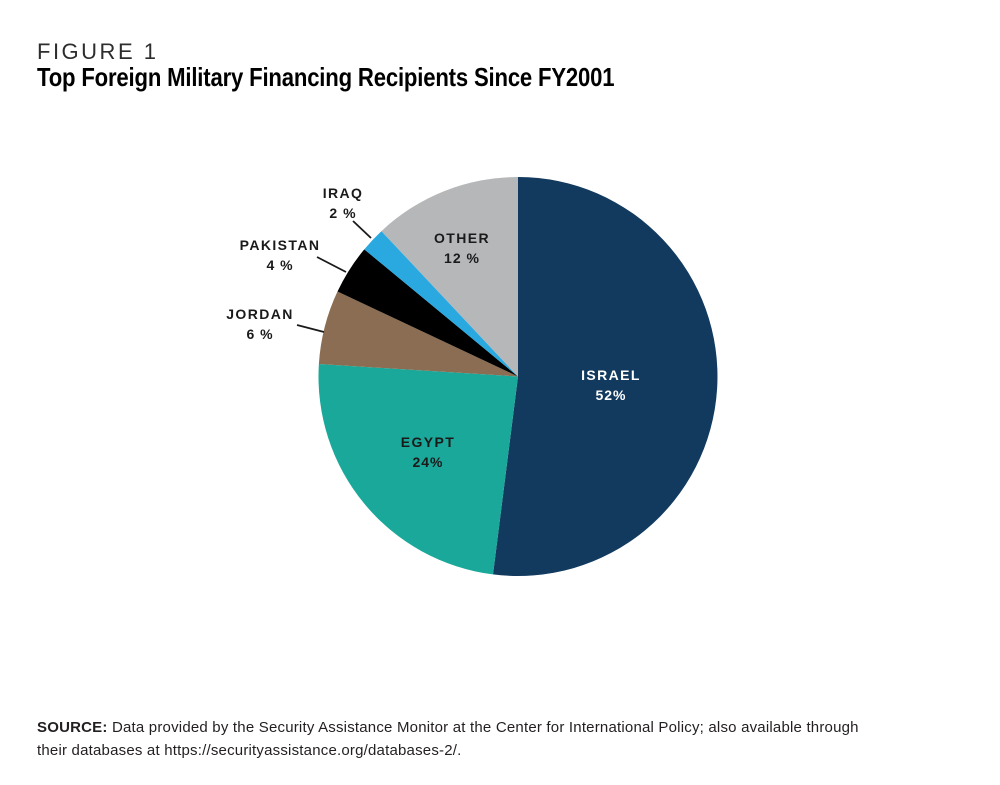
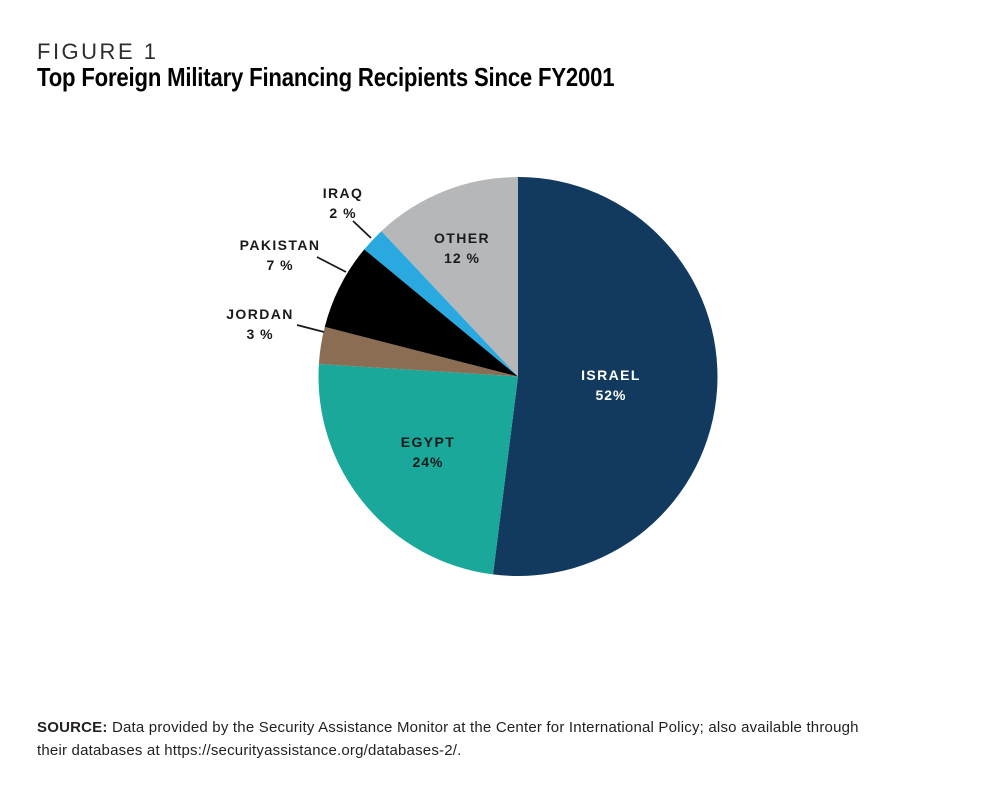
JORDAN: 6 -> 3
PAKISTAN: 4 -> 7
